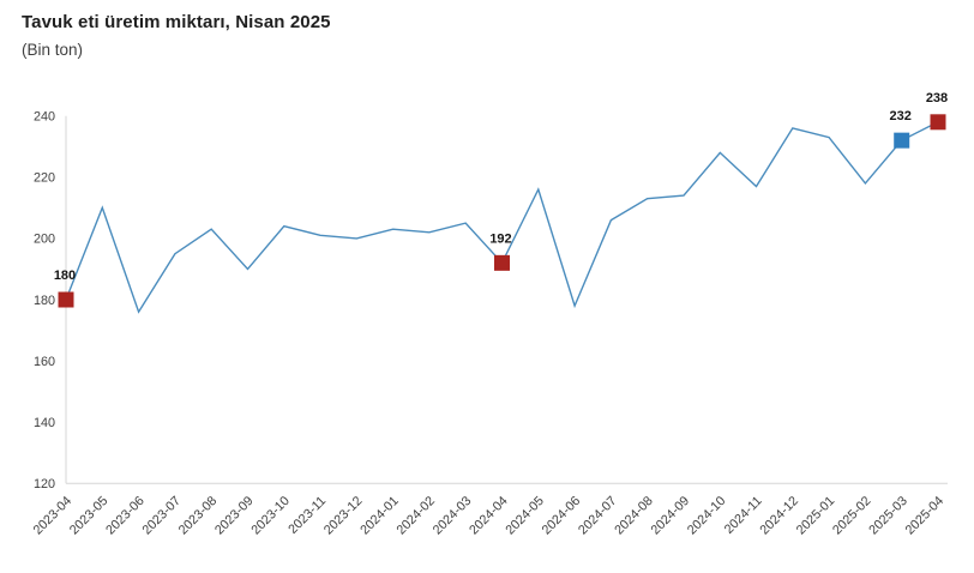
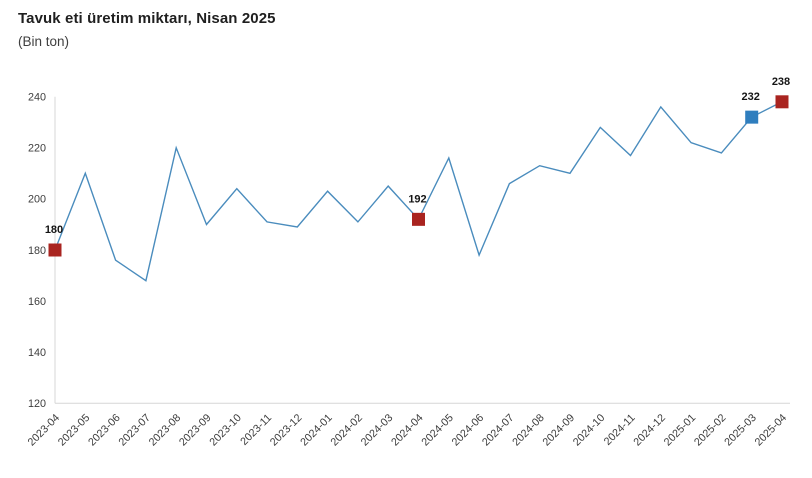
2023-07: 195 -> 168
2023-08: 203 -> 220
2023-11: 201 -> 191
2023-12: 200 -> 189
2024-02: 202 -> 191
2024-09: 214 -> 210
2025-01: 233 -> 222
